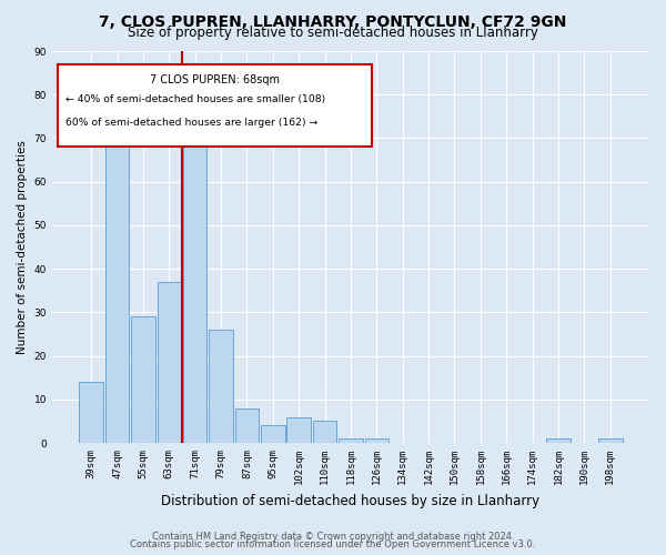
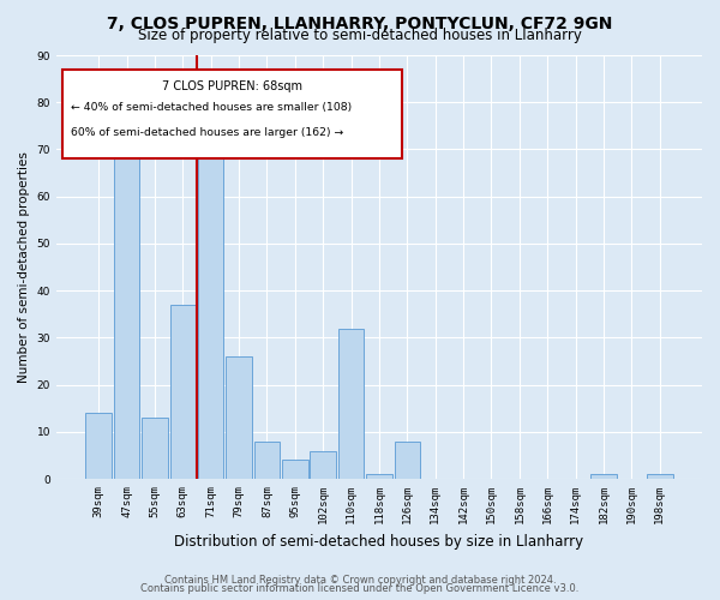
55sqm: 29 -> 13
110sqm: 5 -> 32
126sqm: 1 -> 8
